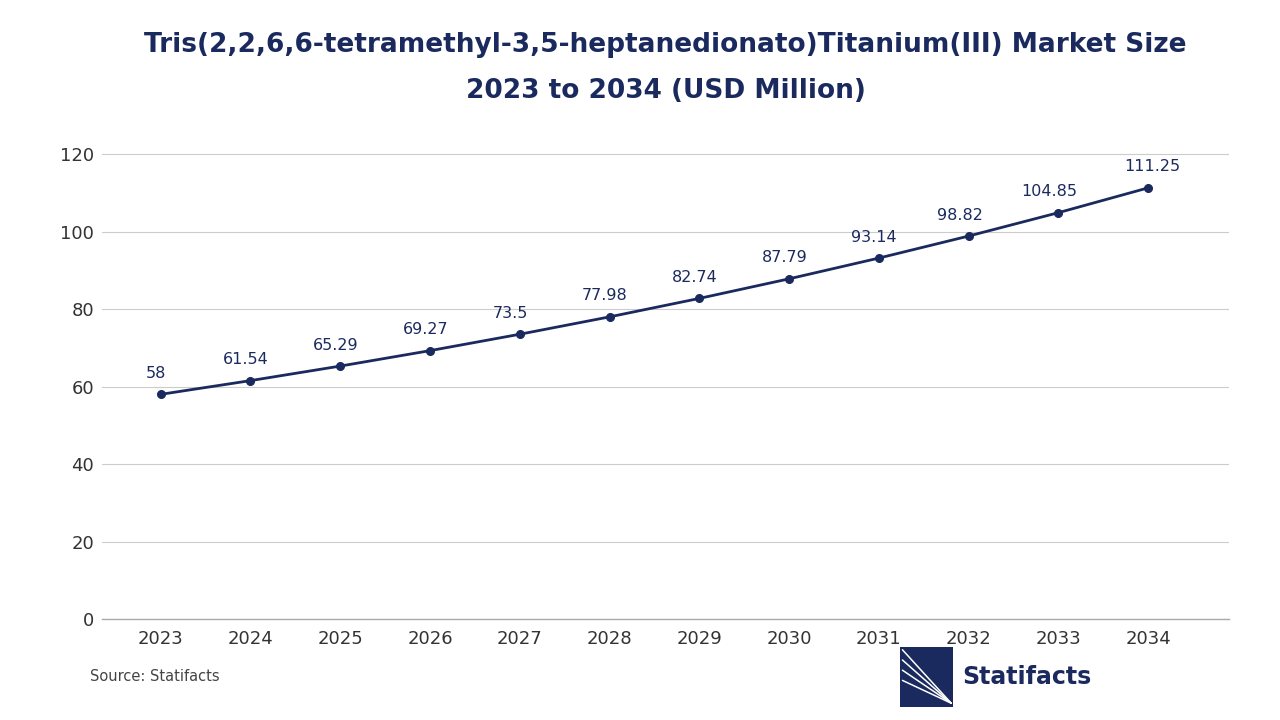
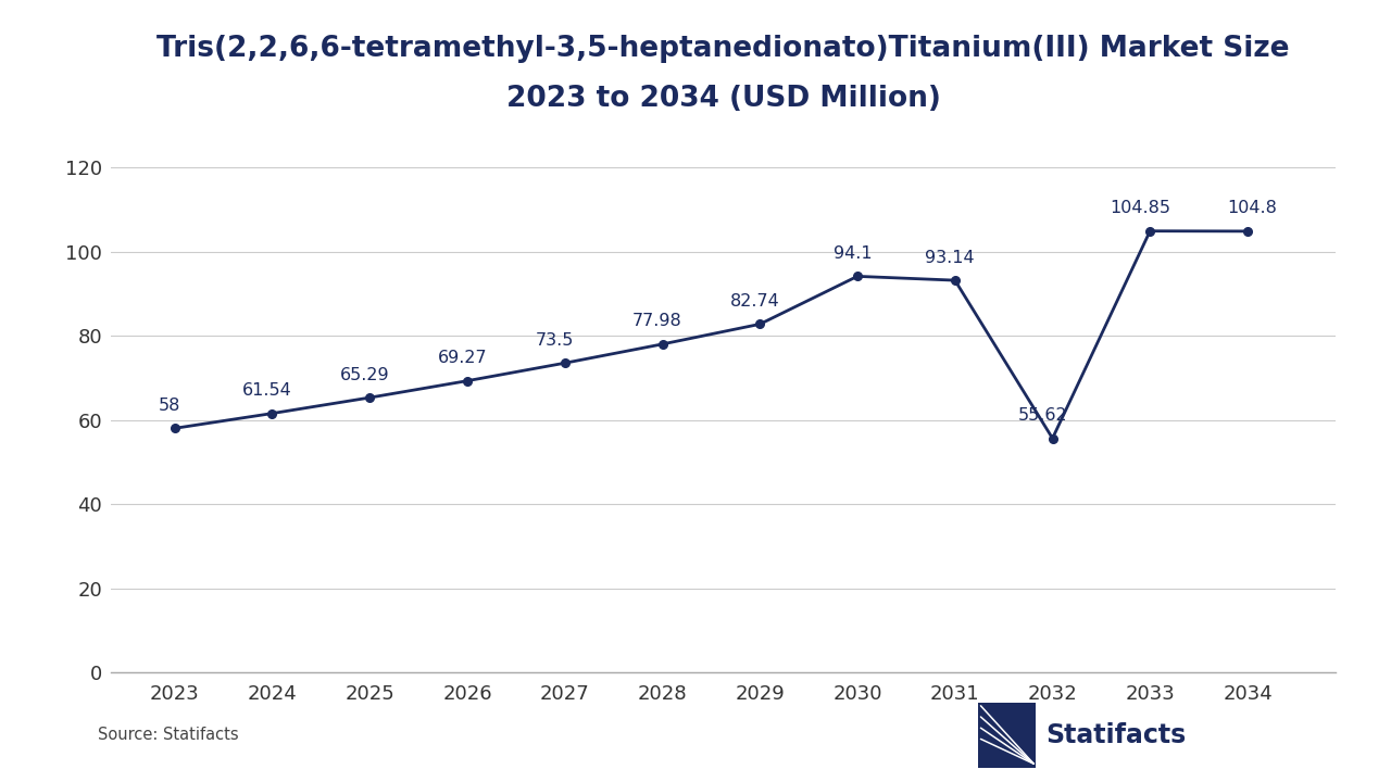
2030: 87.79 -> 94.1
2032: 98.82 -> 55.62
2034: 111.25 -> 104.8
